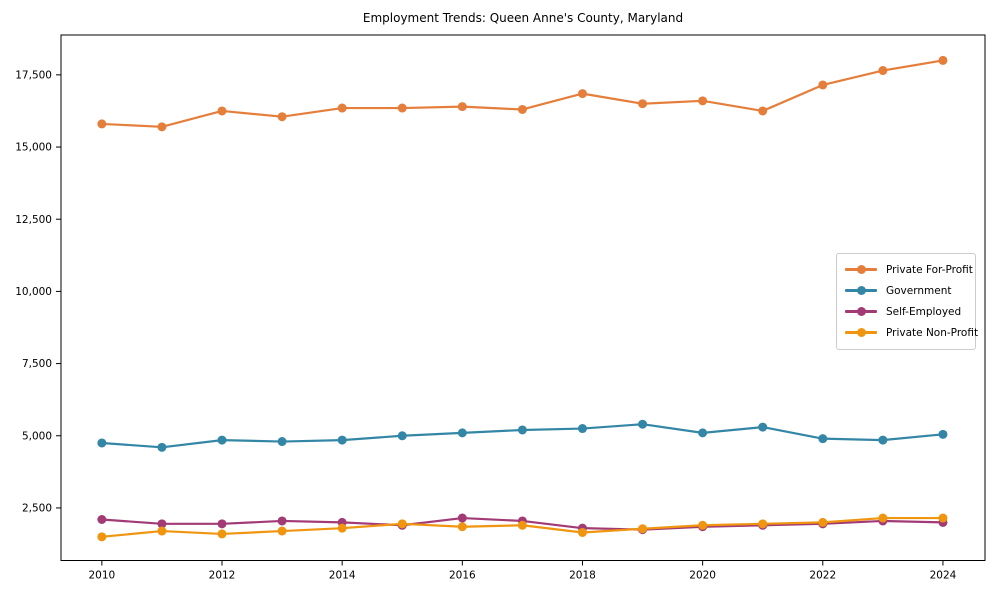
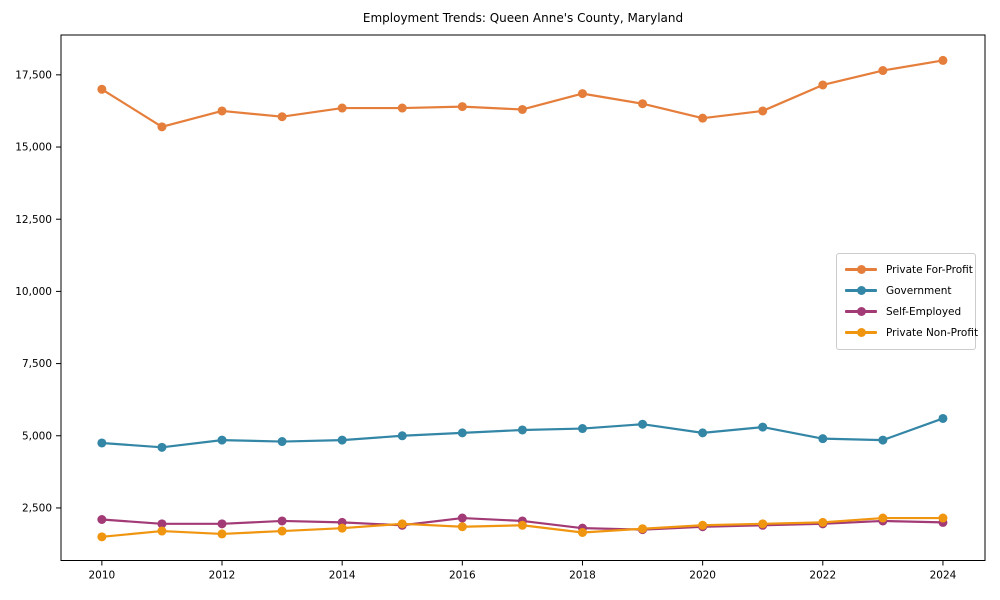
Private For-Profit/2010: 15800 -> 17000
Private For-Profit/2020: 16600 -> 16000
Government/2024: 5000 -> 5600
